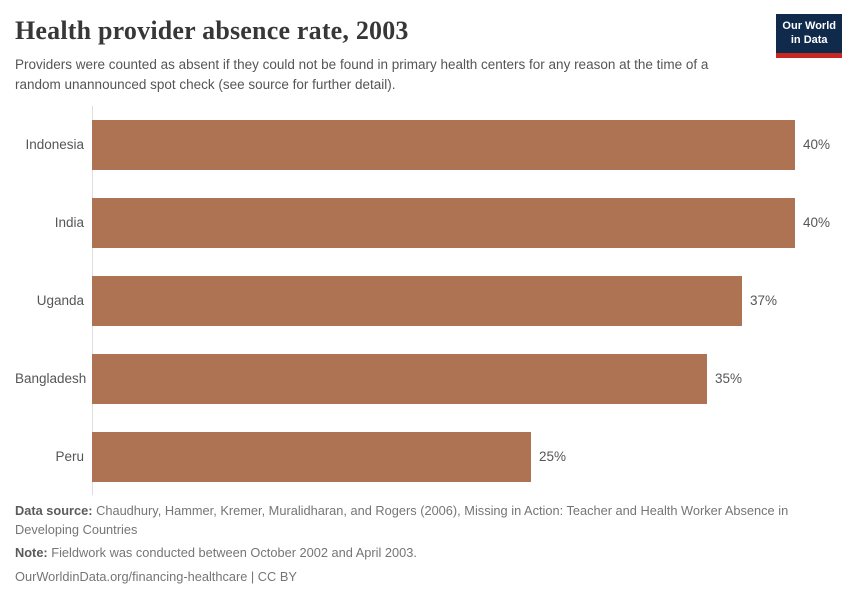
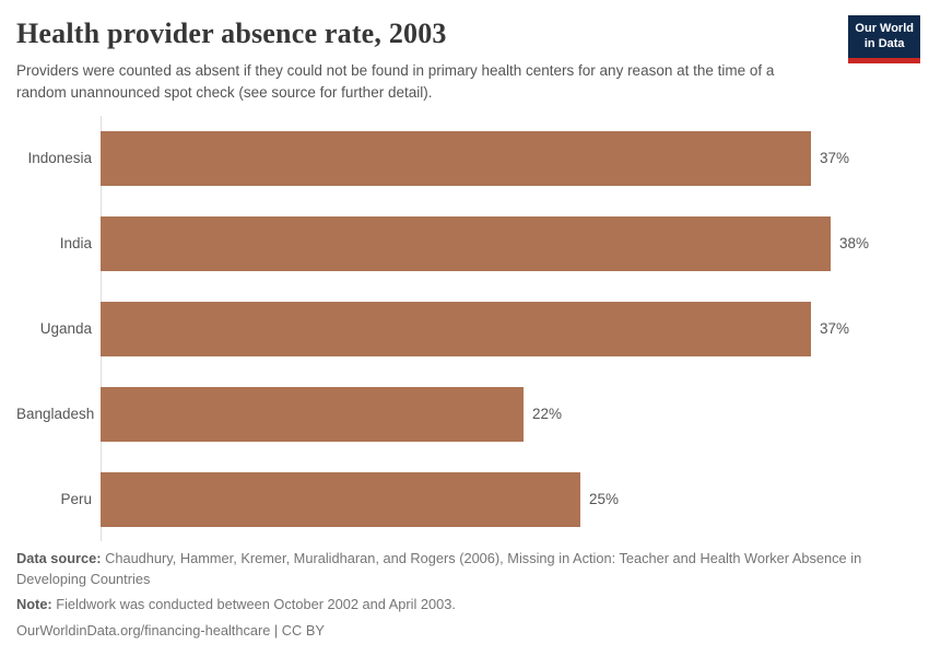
Indonesia: 40% -> 37%
India: 40% -> 38%
Bangladesh: 35% -> 22%
